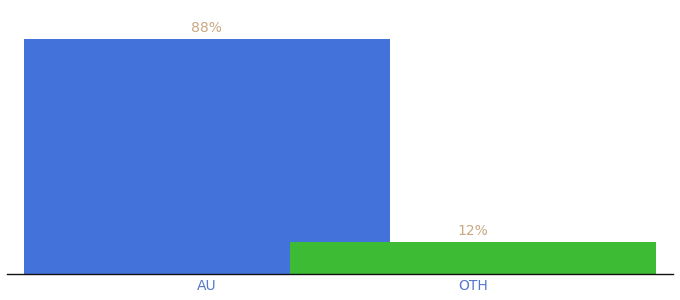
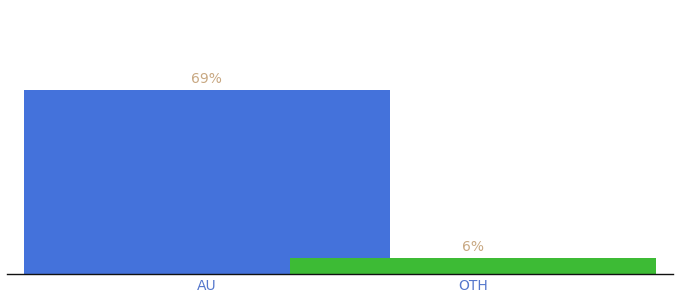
AU: 88% -> 69%
OTH: 12% -> 6%
